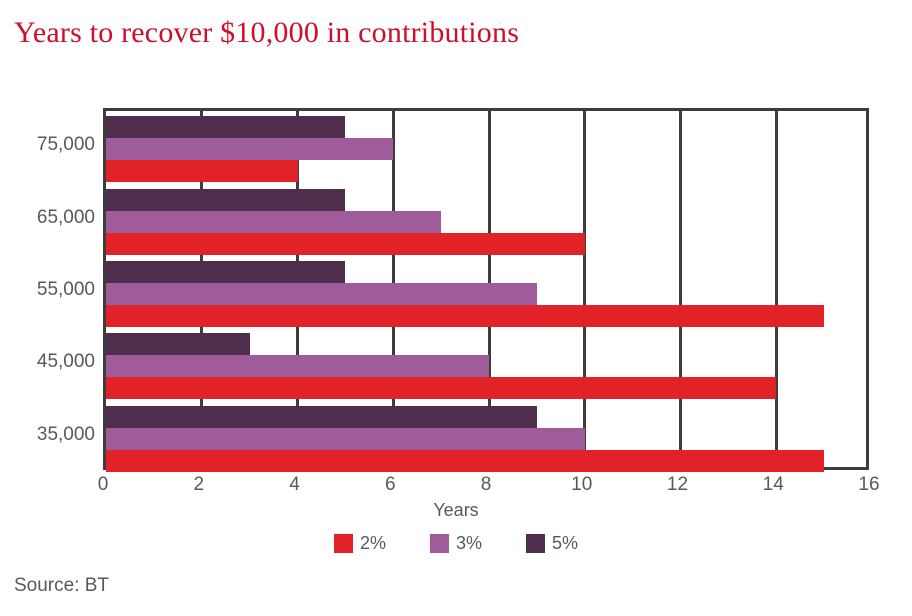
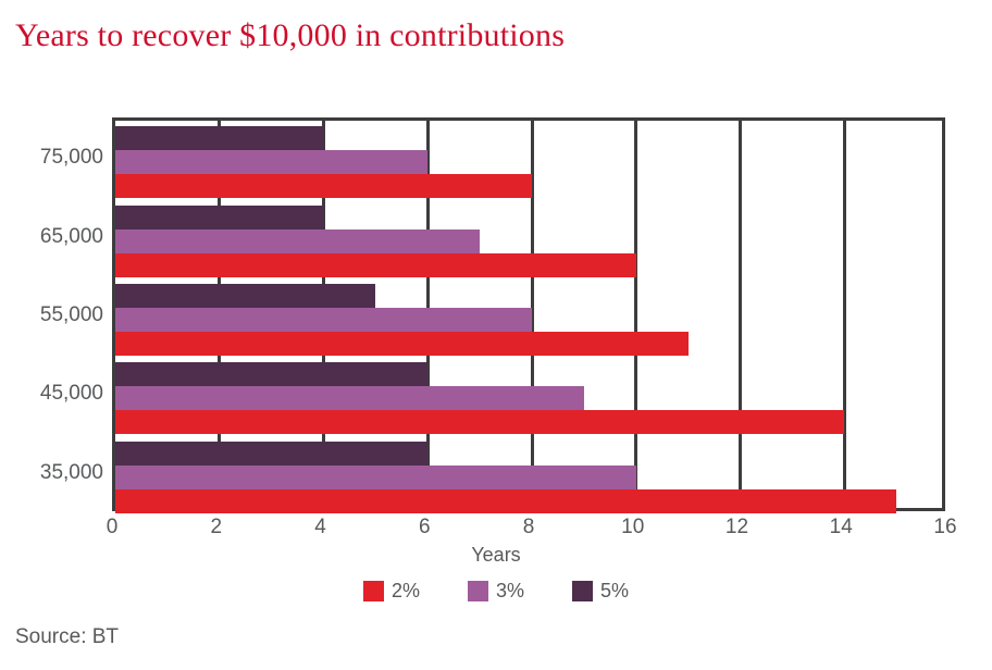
2%/75,000: 4 -> 8
5%/75,000: 5 -> 4
5%/65,000: 5 -> 4
2%/55,000: 15 -> 11
3%/55,000: 9 -> 8
3%/45,000: 8 -> 9
5%/45,000: 3 -> 6
5%/35,000: 9 -> 6
